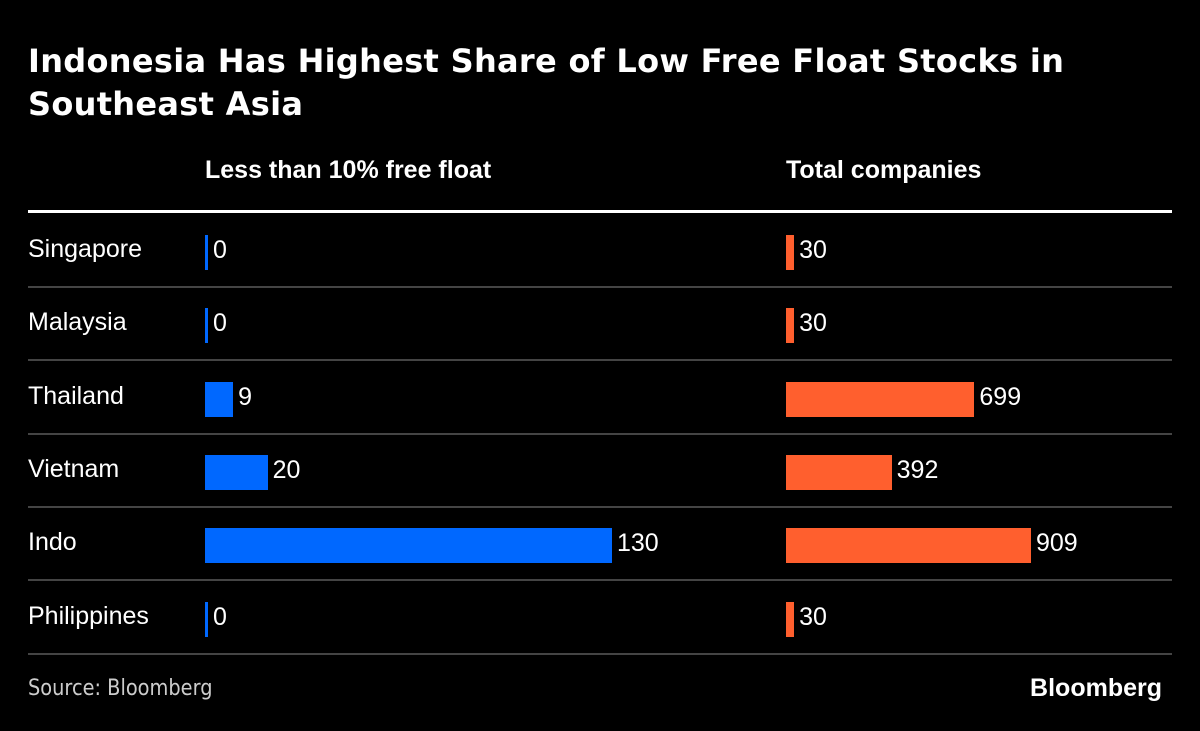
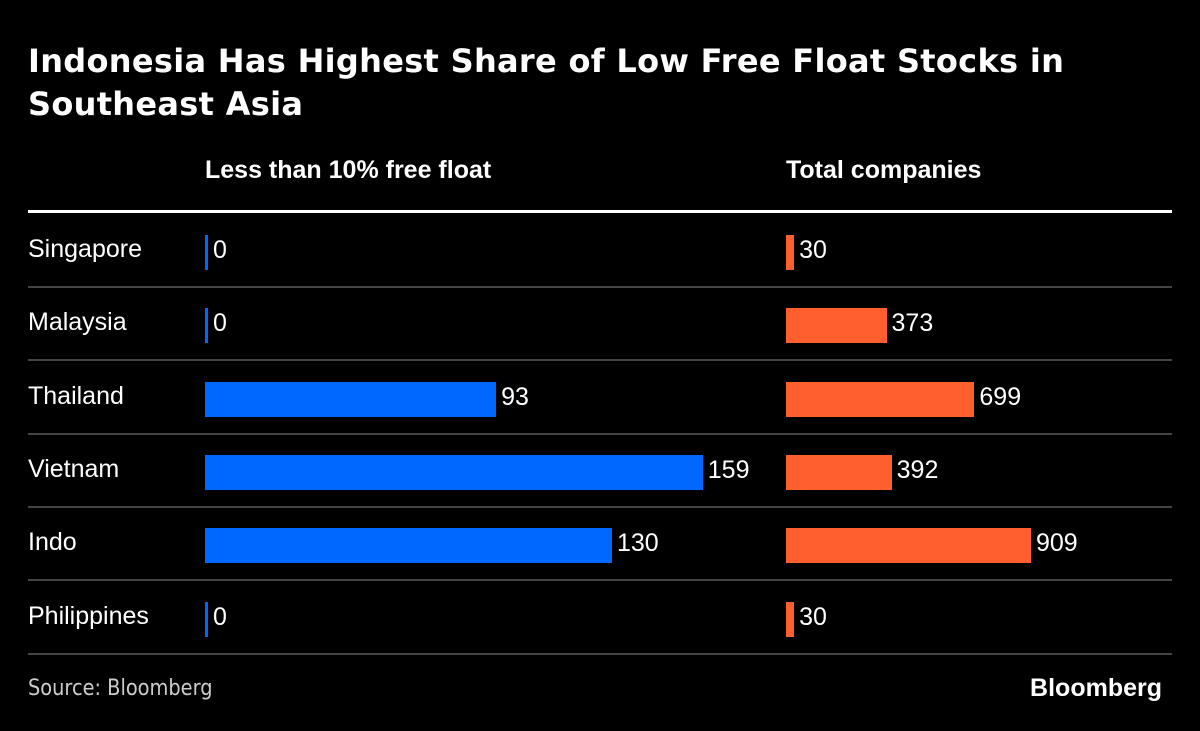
Total companies/Malaysia: 30 -> 373
Less than 10% free float/Thailand: 9 -> 93
Less than 10% free float/Vietnam: 20 -> 159
